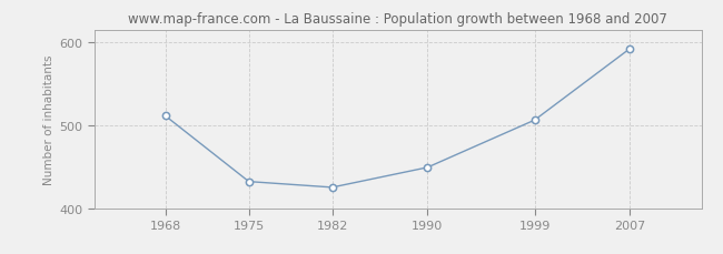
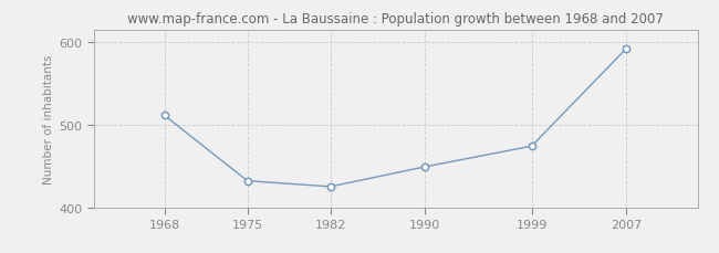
1999: 506 -> 474
